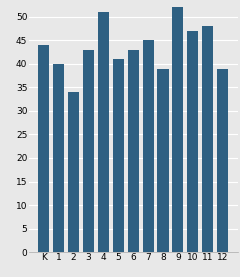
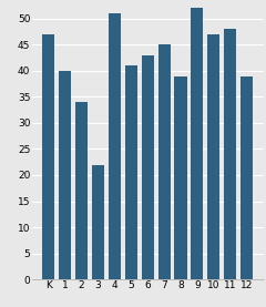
K: 44 -> 47
3: 43 -> 22
